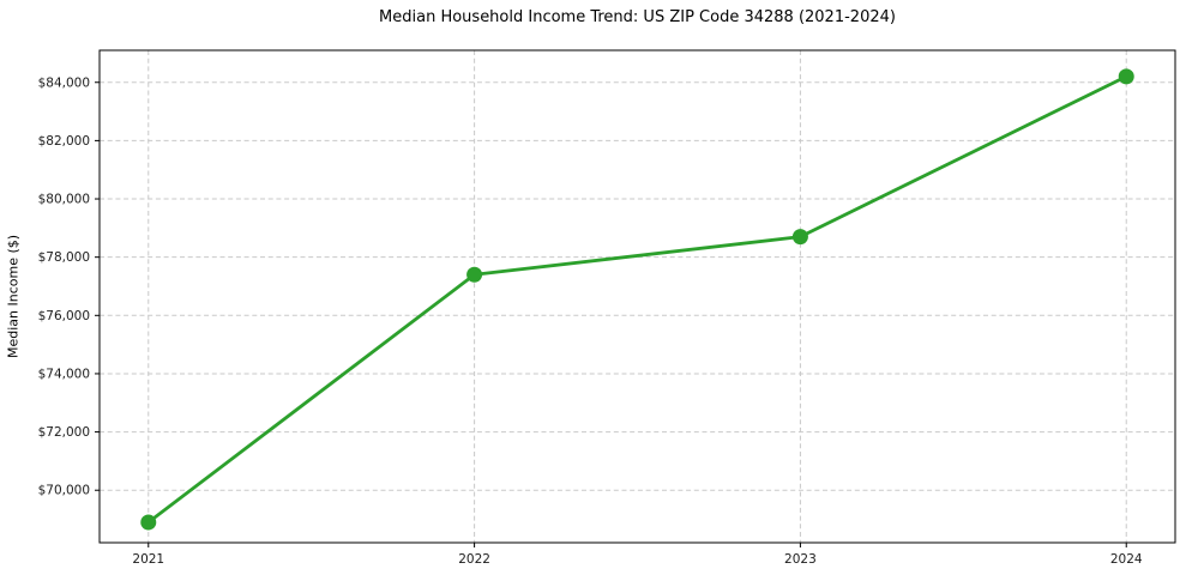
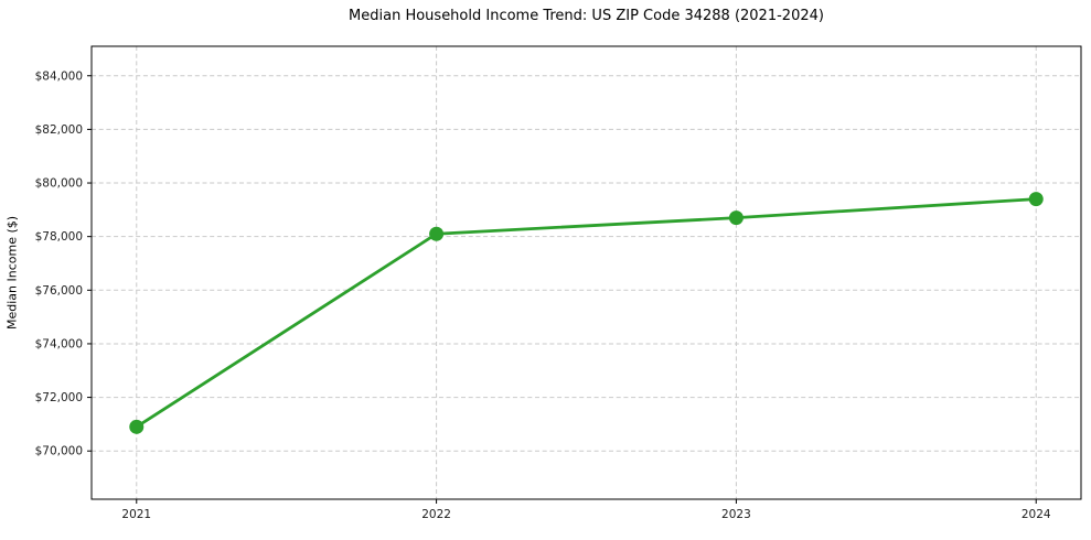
2021: $68900 -> $70900
2022: $77400 -> $78100
2024: $84200 -> $79400
